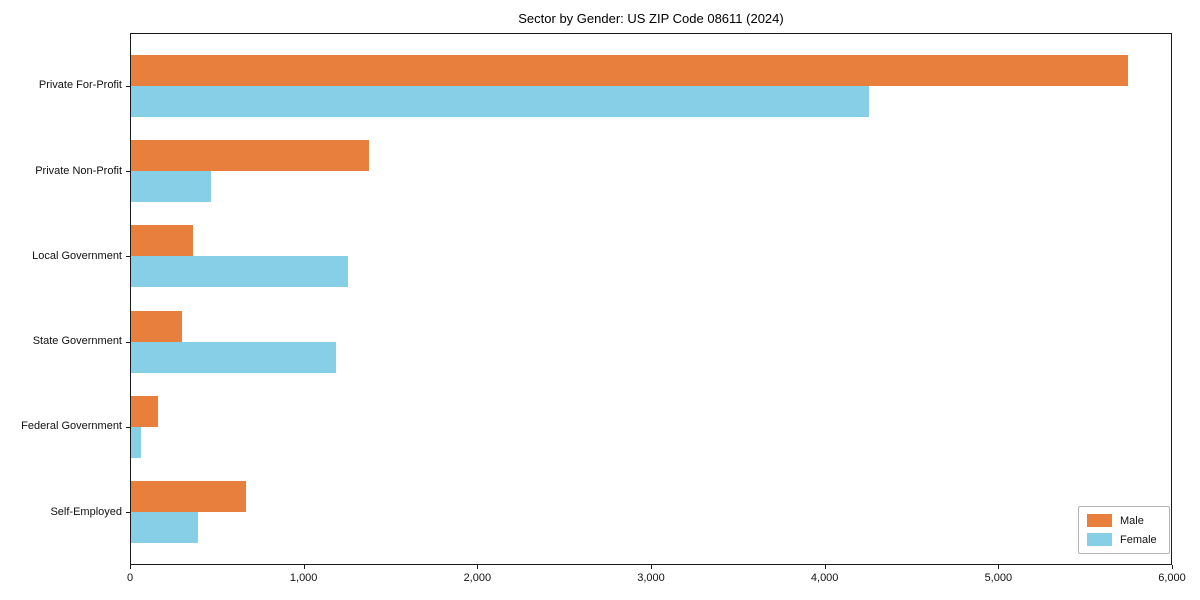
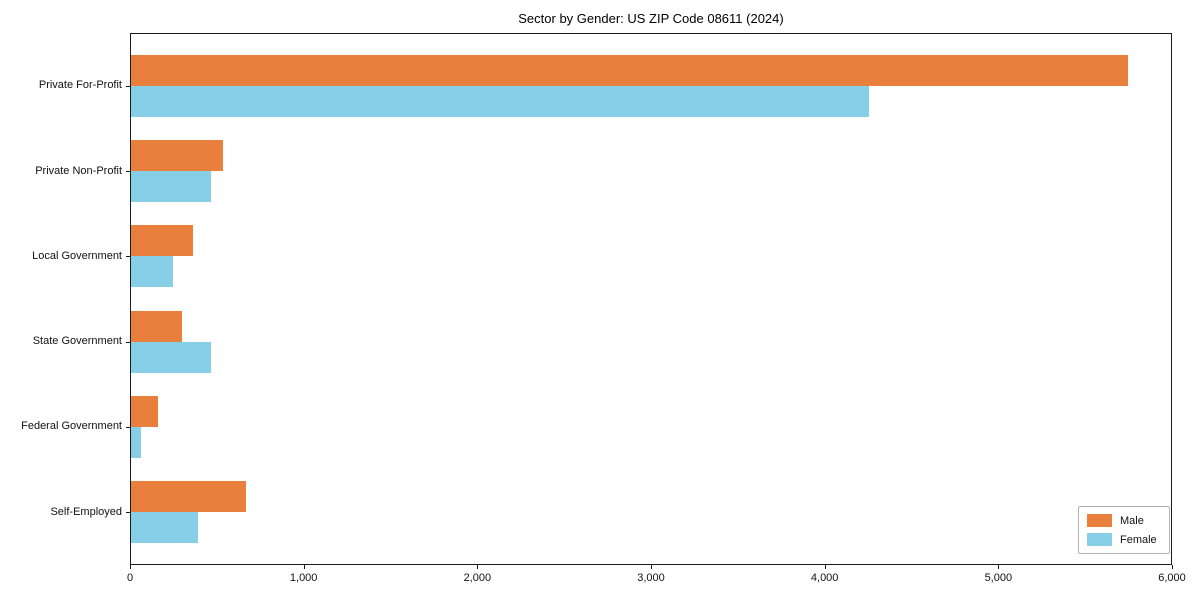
Male/Private Non-Profit: 1370 -> 530
Female/Local Government: 1250 -> 240
Female/State Government: 1180 -> 460
